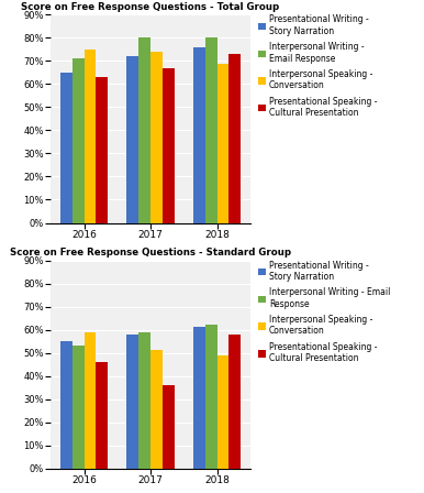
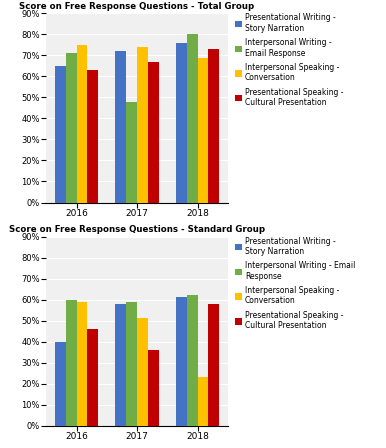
Score on Free Response Questions - Total Group/Interpersonal Writing - Email Response/2017: 80% -> 48%
Score on Free Response Questions - Standard Group/Presentational Writing - Story Narration/2016: 55% -> 40%
Score on Free Response Questions - Standard Group/Interpersonal Writing - Email Response/2016: 53% -> 60%
Score on Free Response Questions - Standard Group/Interpersonal Speaking - Conversation/2018: 49% -> 23%
